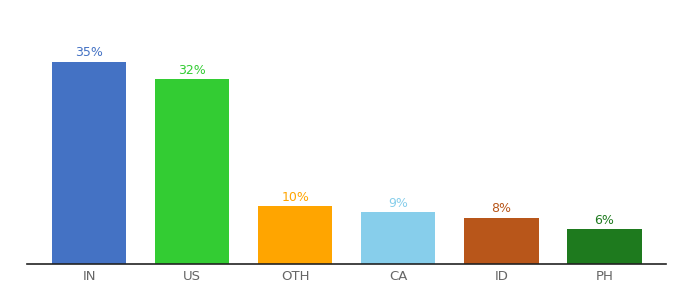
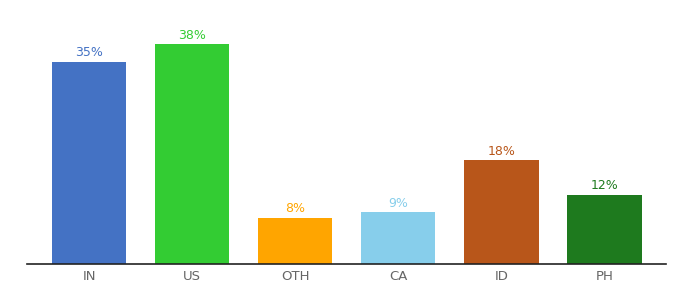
US: 32% -> 38%
OTH: 10% -> 8%
ID: 8% -> 18%
PH: 6% -> 12%
